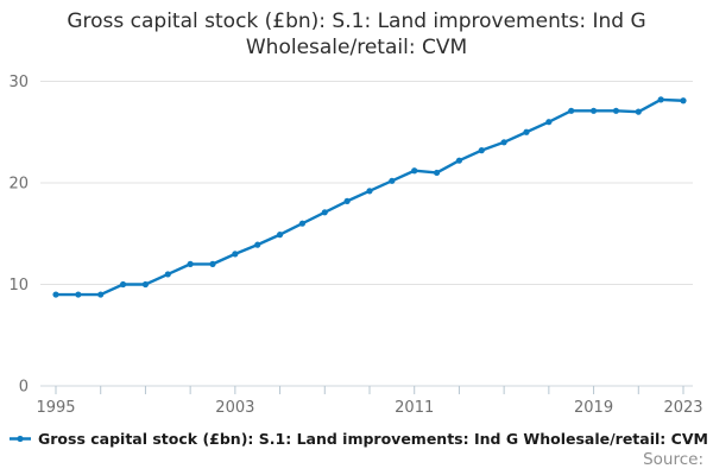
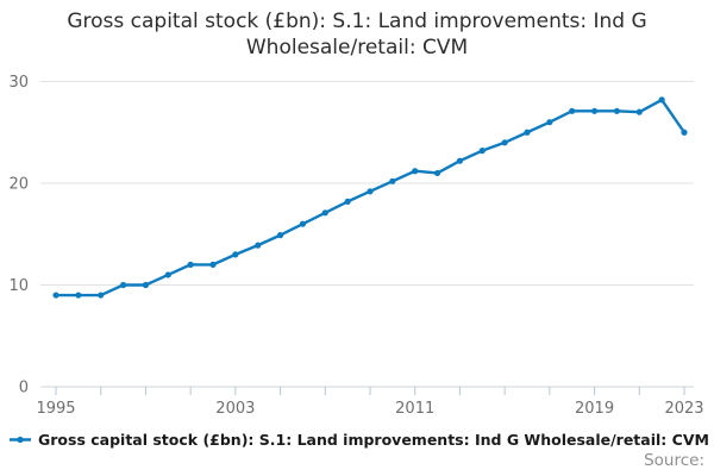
2023: 28 -> 25
